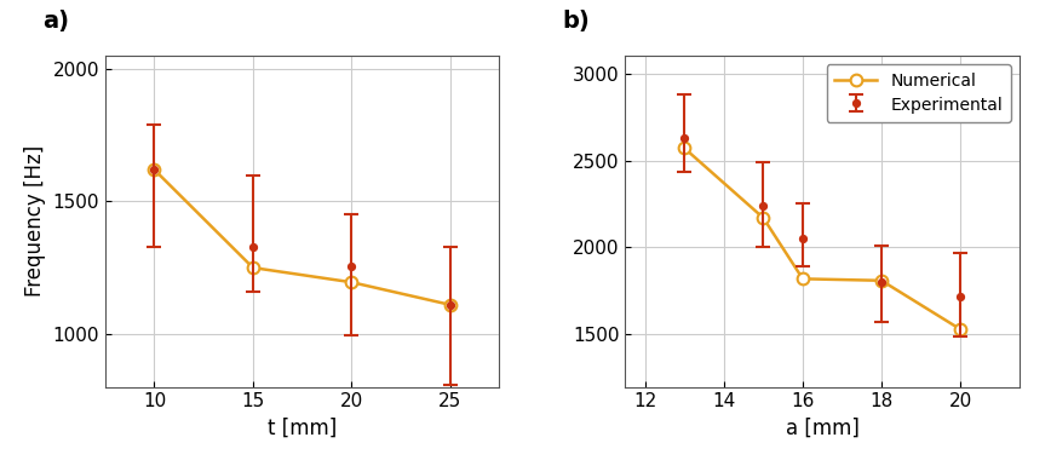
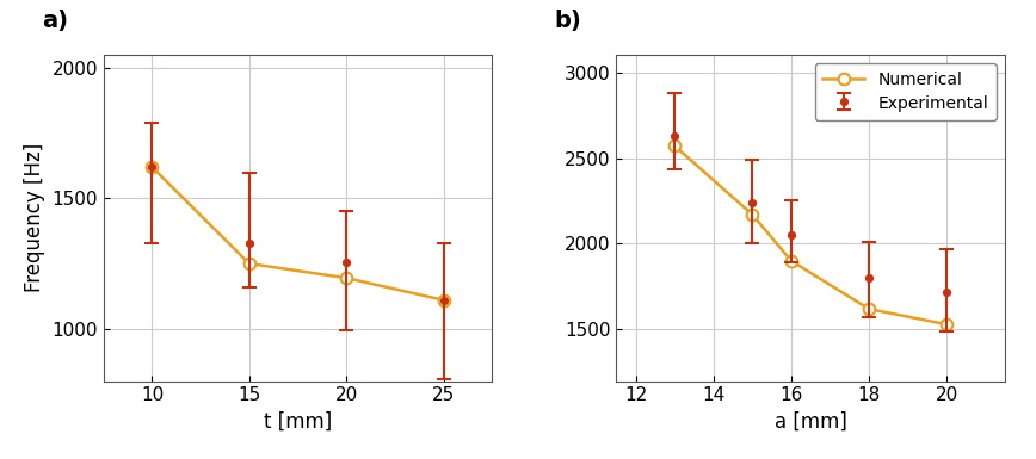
Numerical/16: 1820 -> 1900
Numerical/18: 1810 -> 1620
